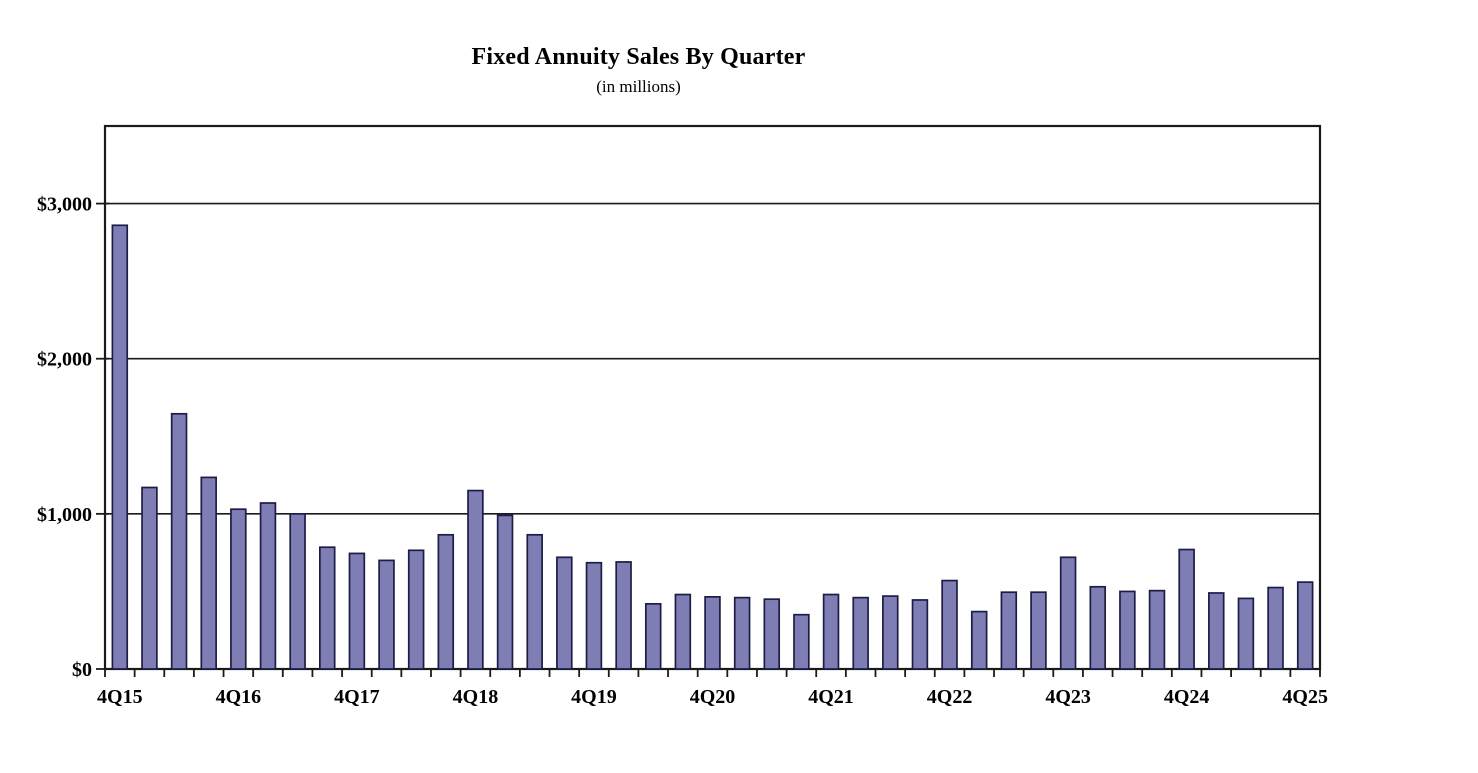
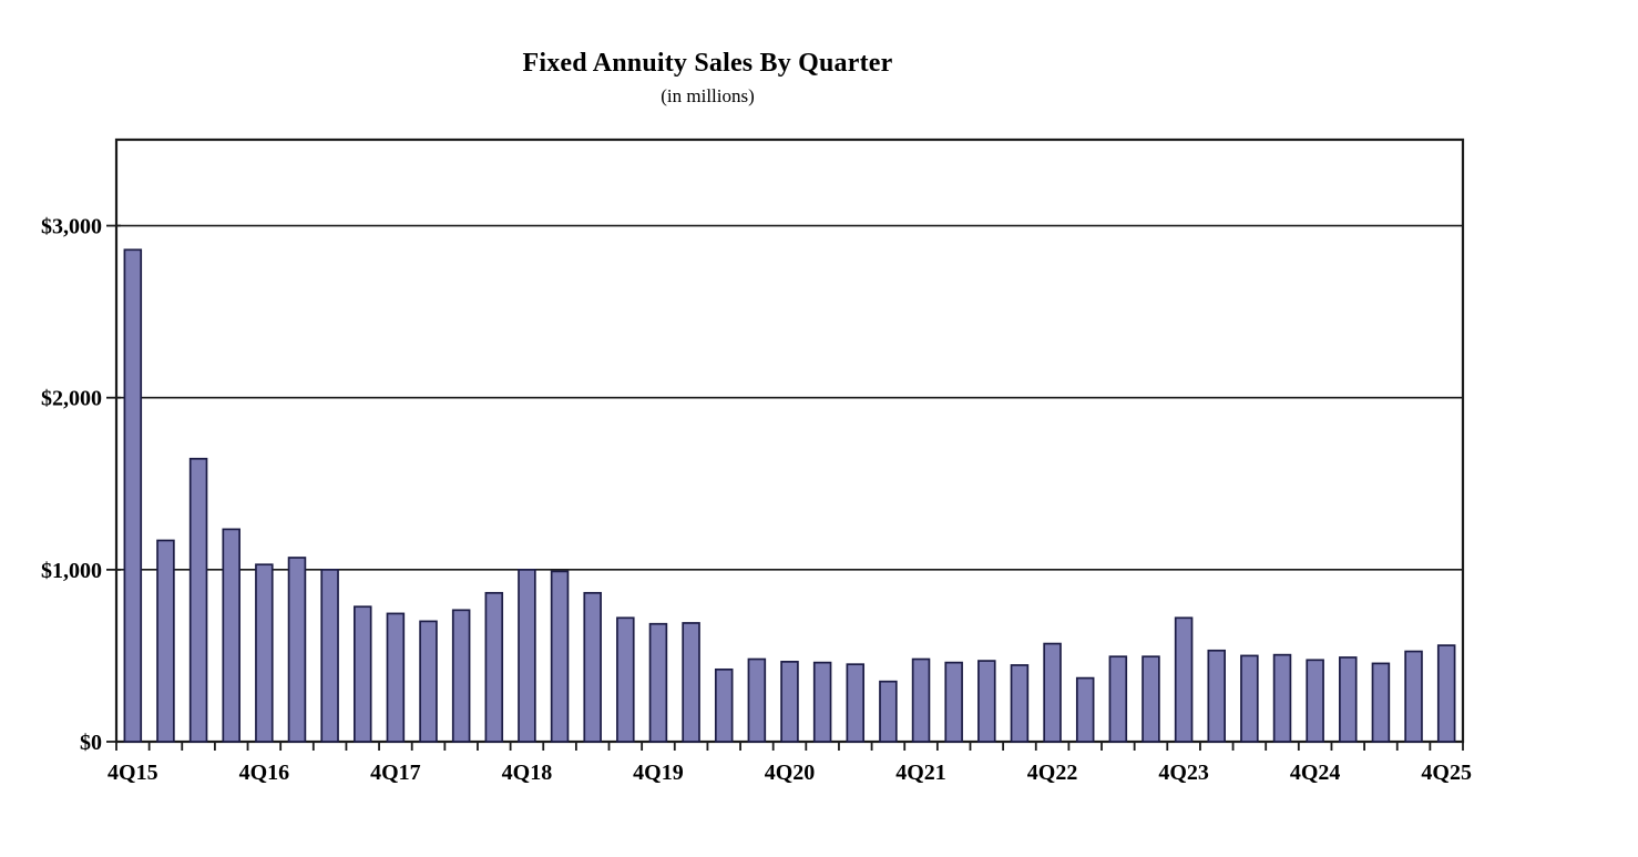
4Q18: $1150 -> $1000
4Q24: $770 -> $480
